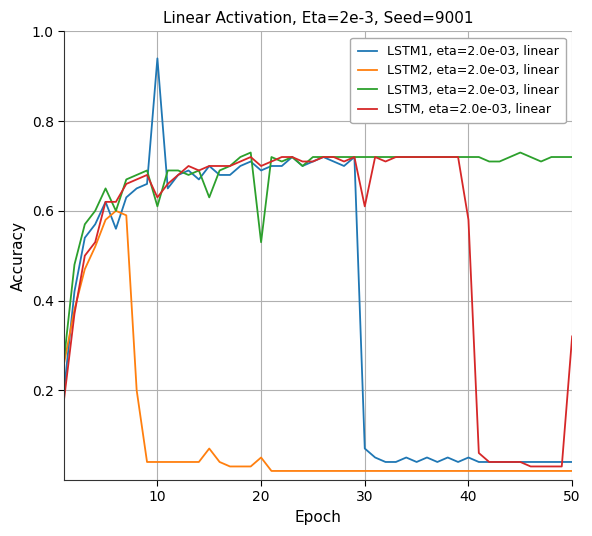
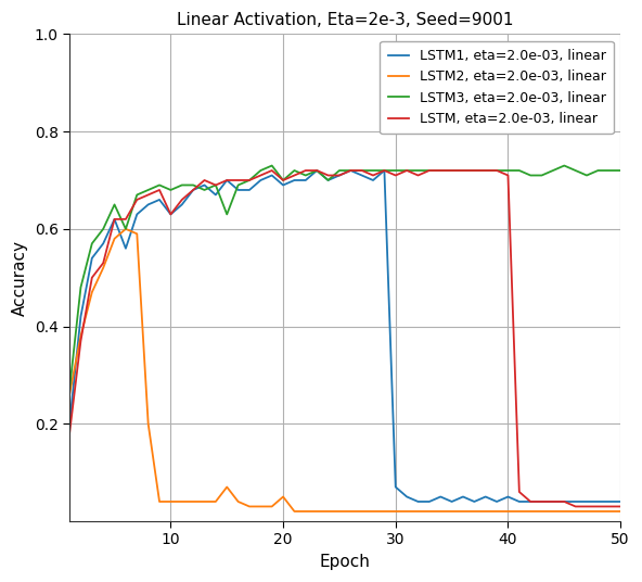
LSTM1, eta=2.0e-03, linear/10: 0.94 -> 0.63
LSTM3, eta=2.0e-03, linear/10: 0.61 -> 0.68
LSTM3, eta=2.0e-03, linear/20: 0.53 -> 0.70
LSTM, eta=2.0e-03, linear/30: 0.61 -> 0.71
LSTM, eta=2.0e-03, linear/40: 0.58 -> 0.71
LSTM, eta=2.0e-03, linear/50: 0.32 -> 0.03
